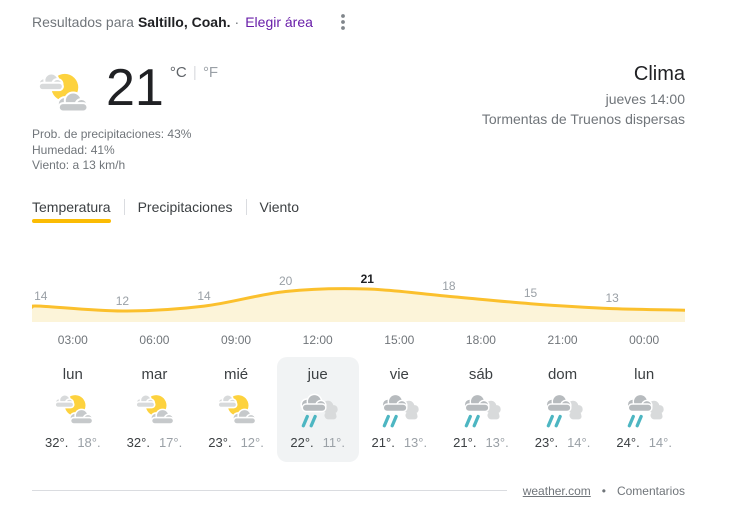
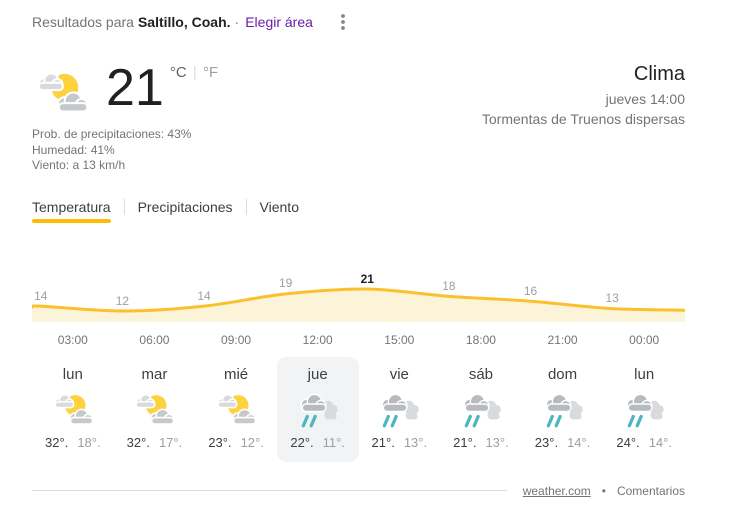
12:00: 20 -> 19
21:00: 15 -> 16
